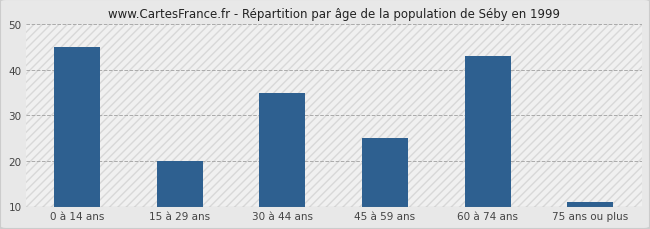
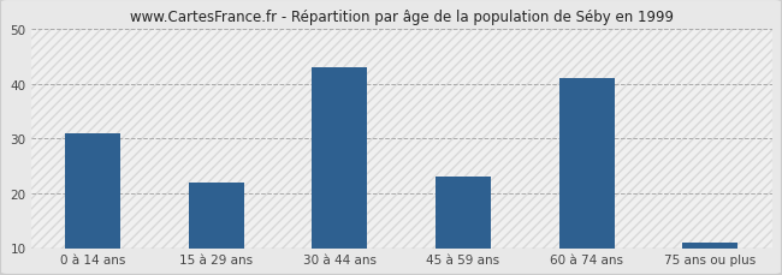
0 à 14 ans: 45 -> 31
15 à 29 ans: 20 -> 22
30 à 44 ans: 35 -> 43
45 à 59 ans: 25 -> 23
60 à 74 ans: 43 -> 41
